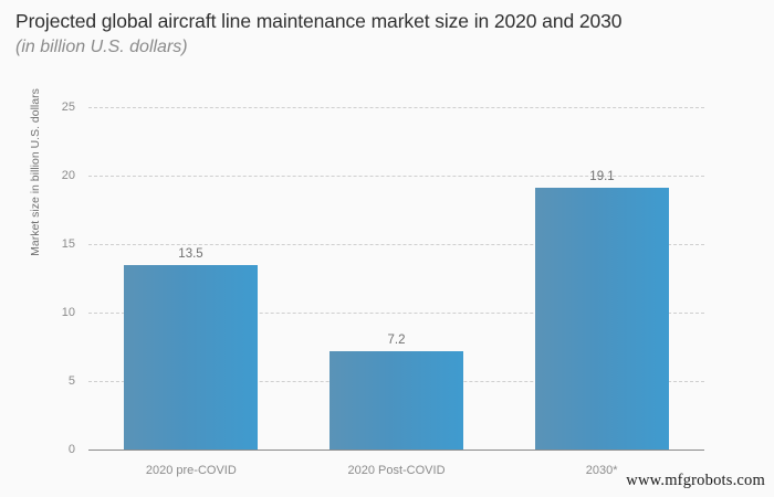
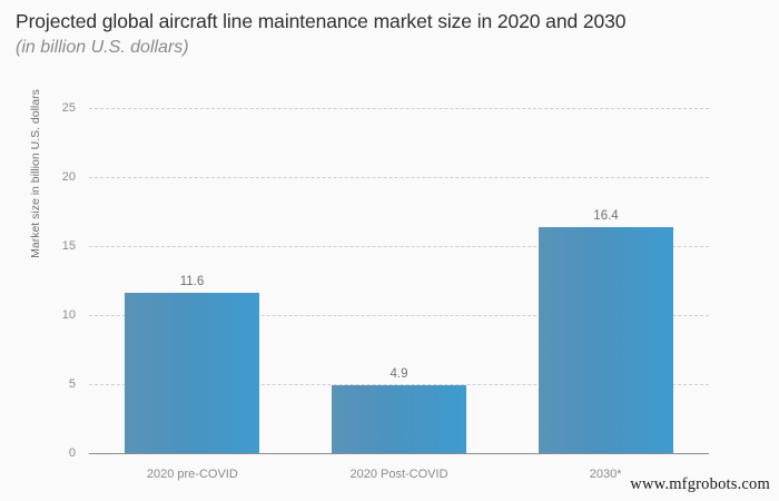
2020 pre-COVID: 13.5 -> 11.6
2020 Post-COVID: 7.2 -> 4.9
2030*: 19.1 -> 16.4
